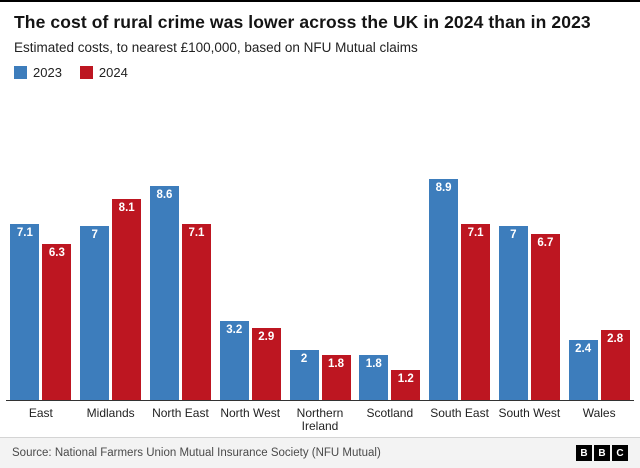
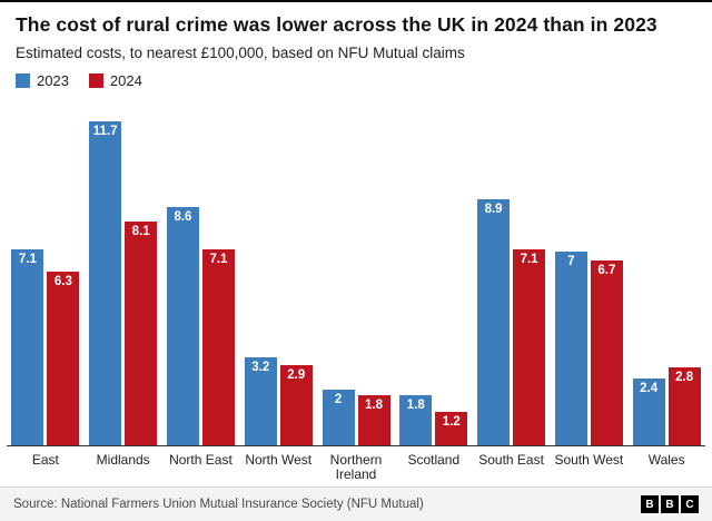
2023/Midlands: 7 -> 11.7
